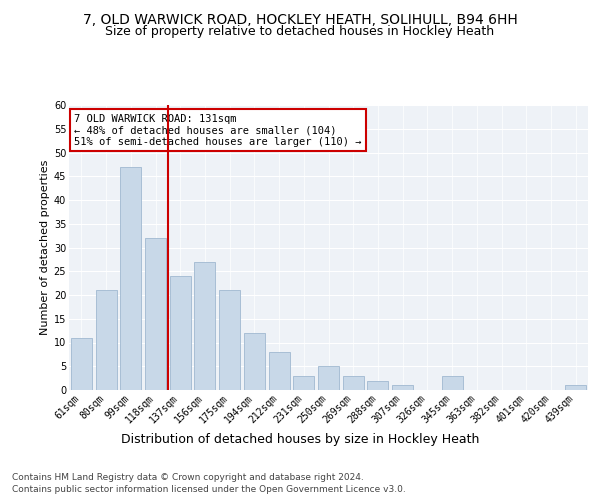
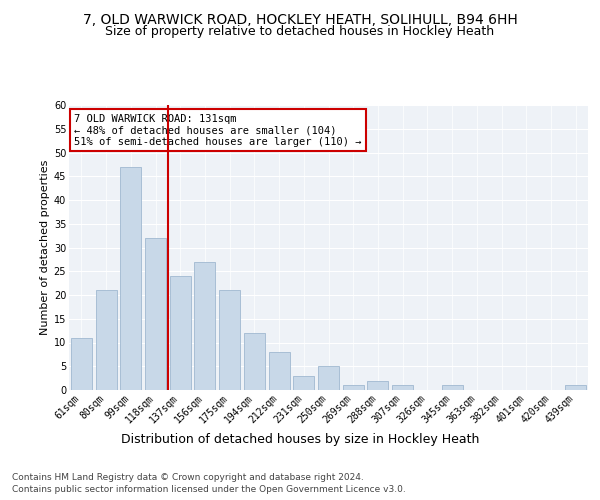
269sqm: 3 -> 1
345sqm: 3 -> 1
